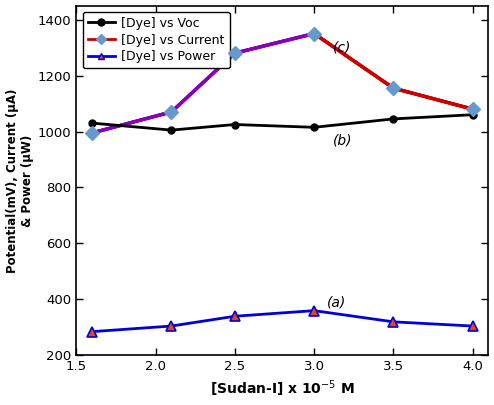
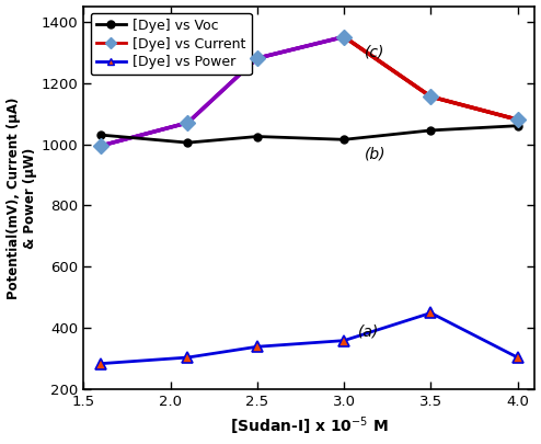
[Dye] vs Power/3.5: 320 -> 450
